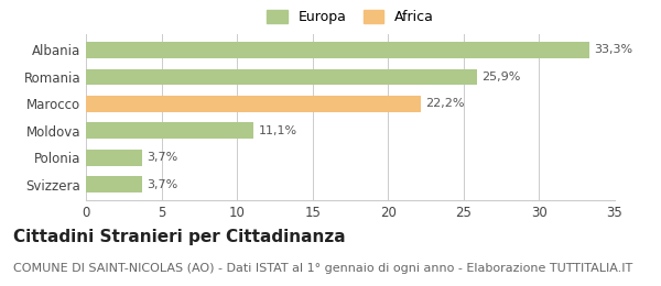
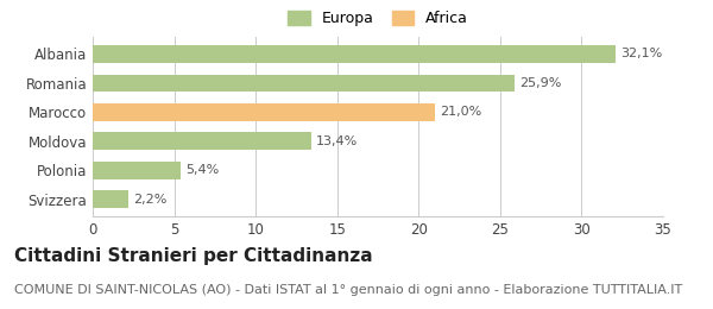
Albania: 33,3% -> 32,1%
Marocco: 22,2% -> 21,0%
Moldova: 11,1% -> 13,4%
Polonia: 3,7% -> 5,4%
Svizzera: 3,7% -> 2,2%
